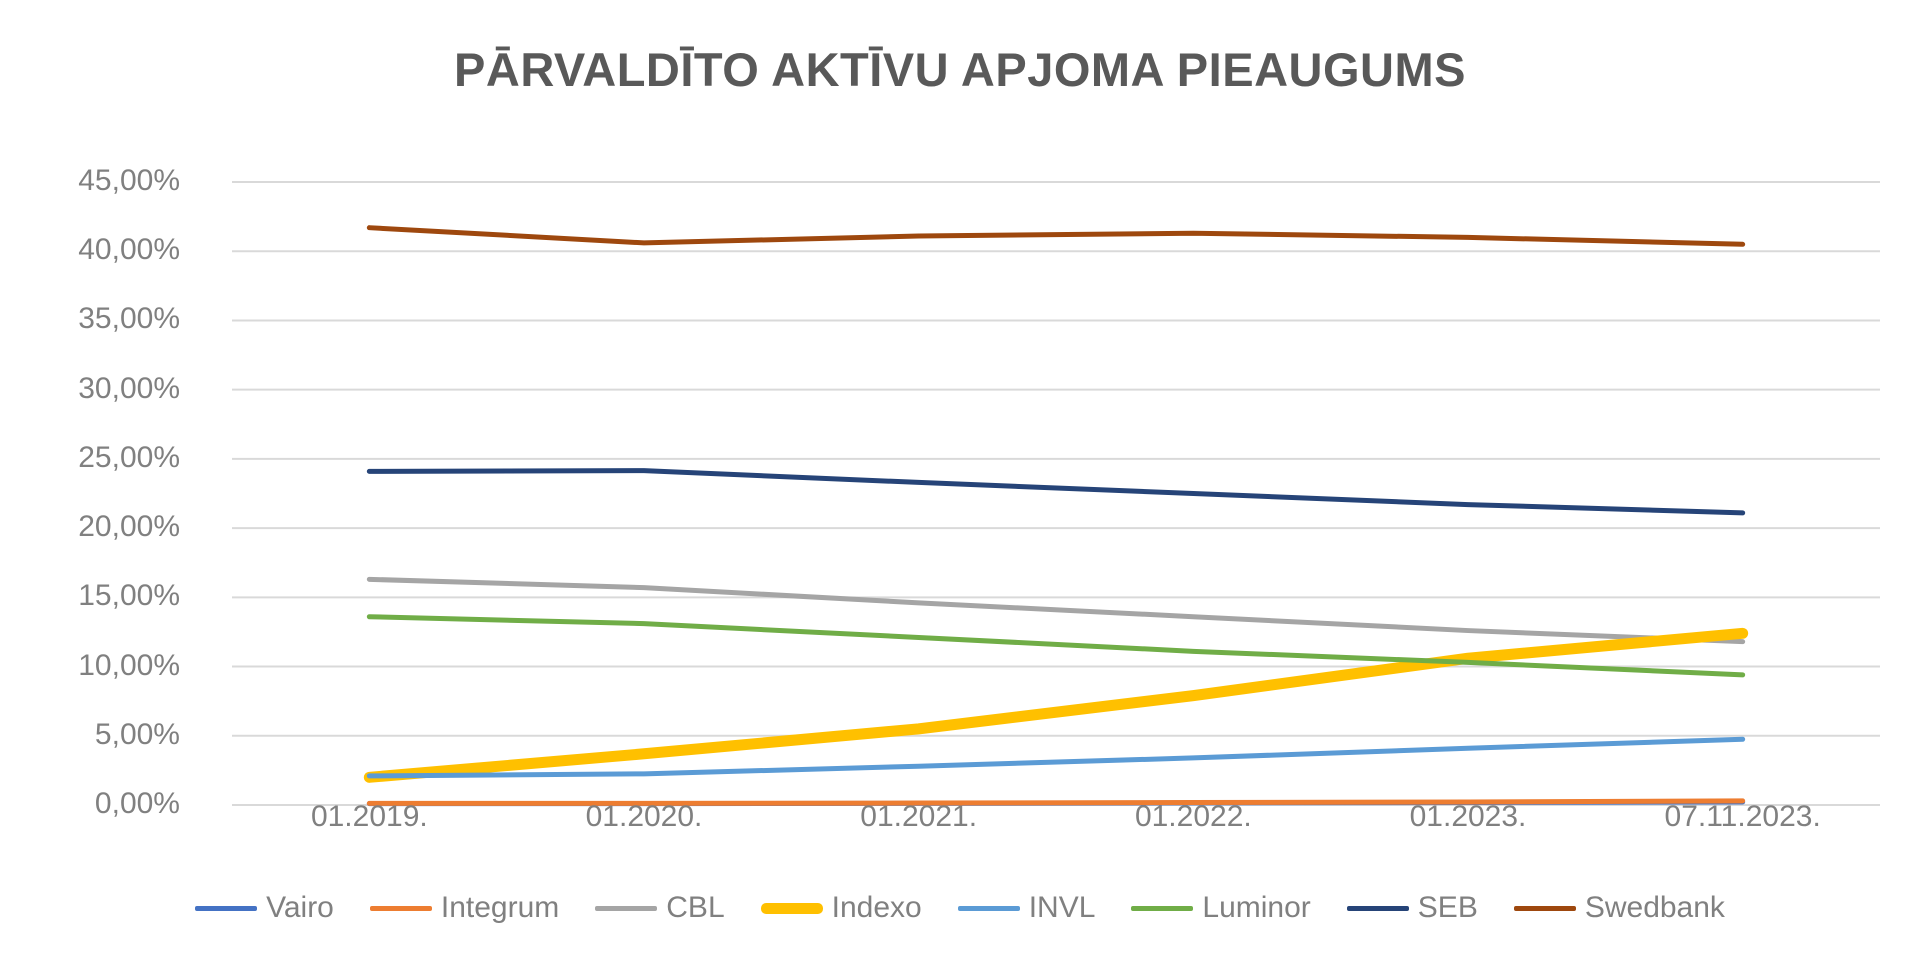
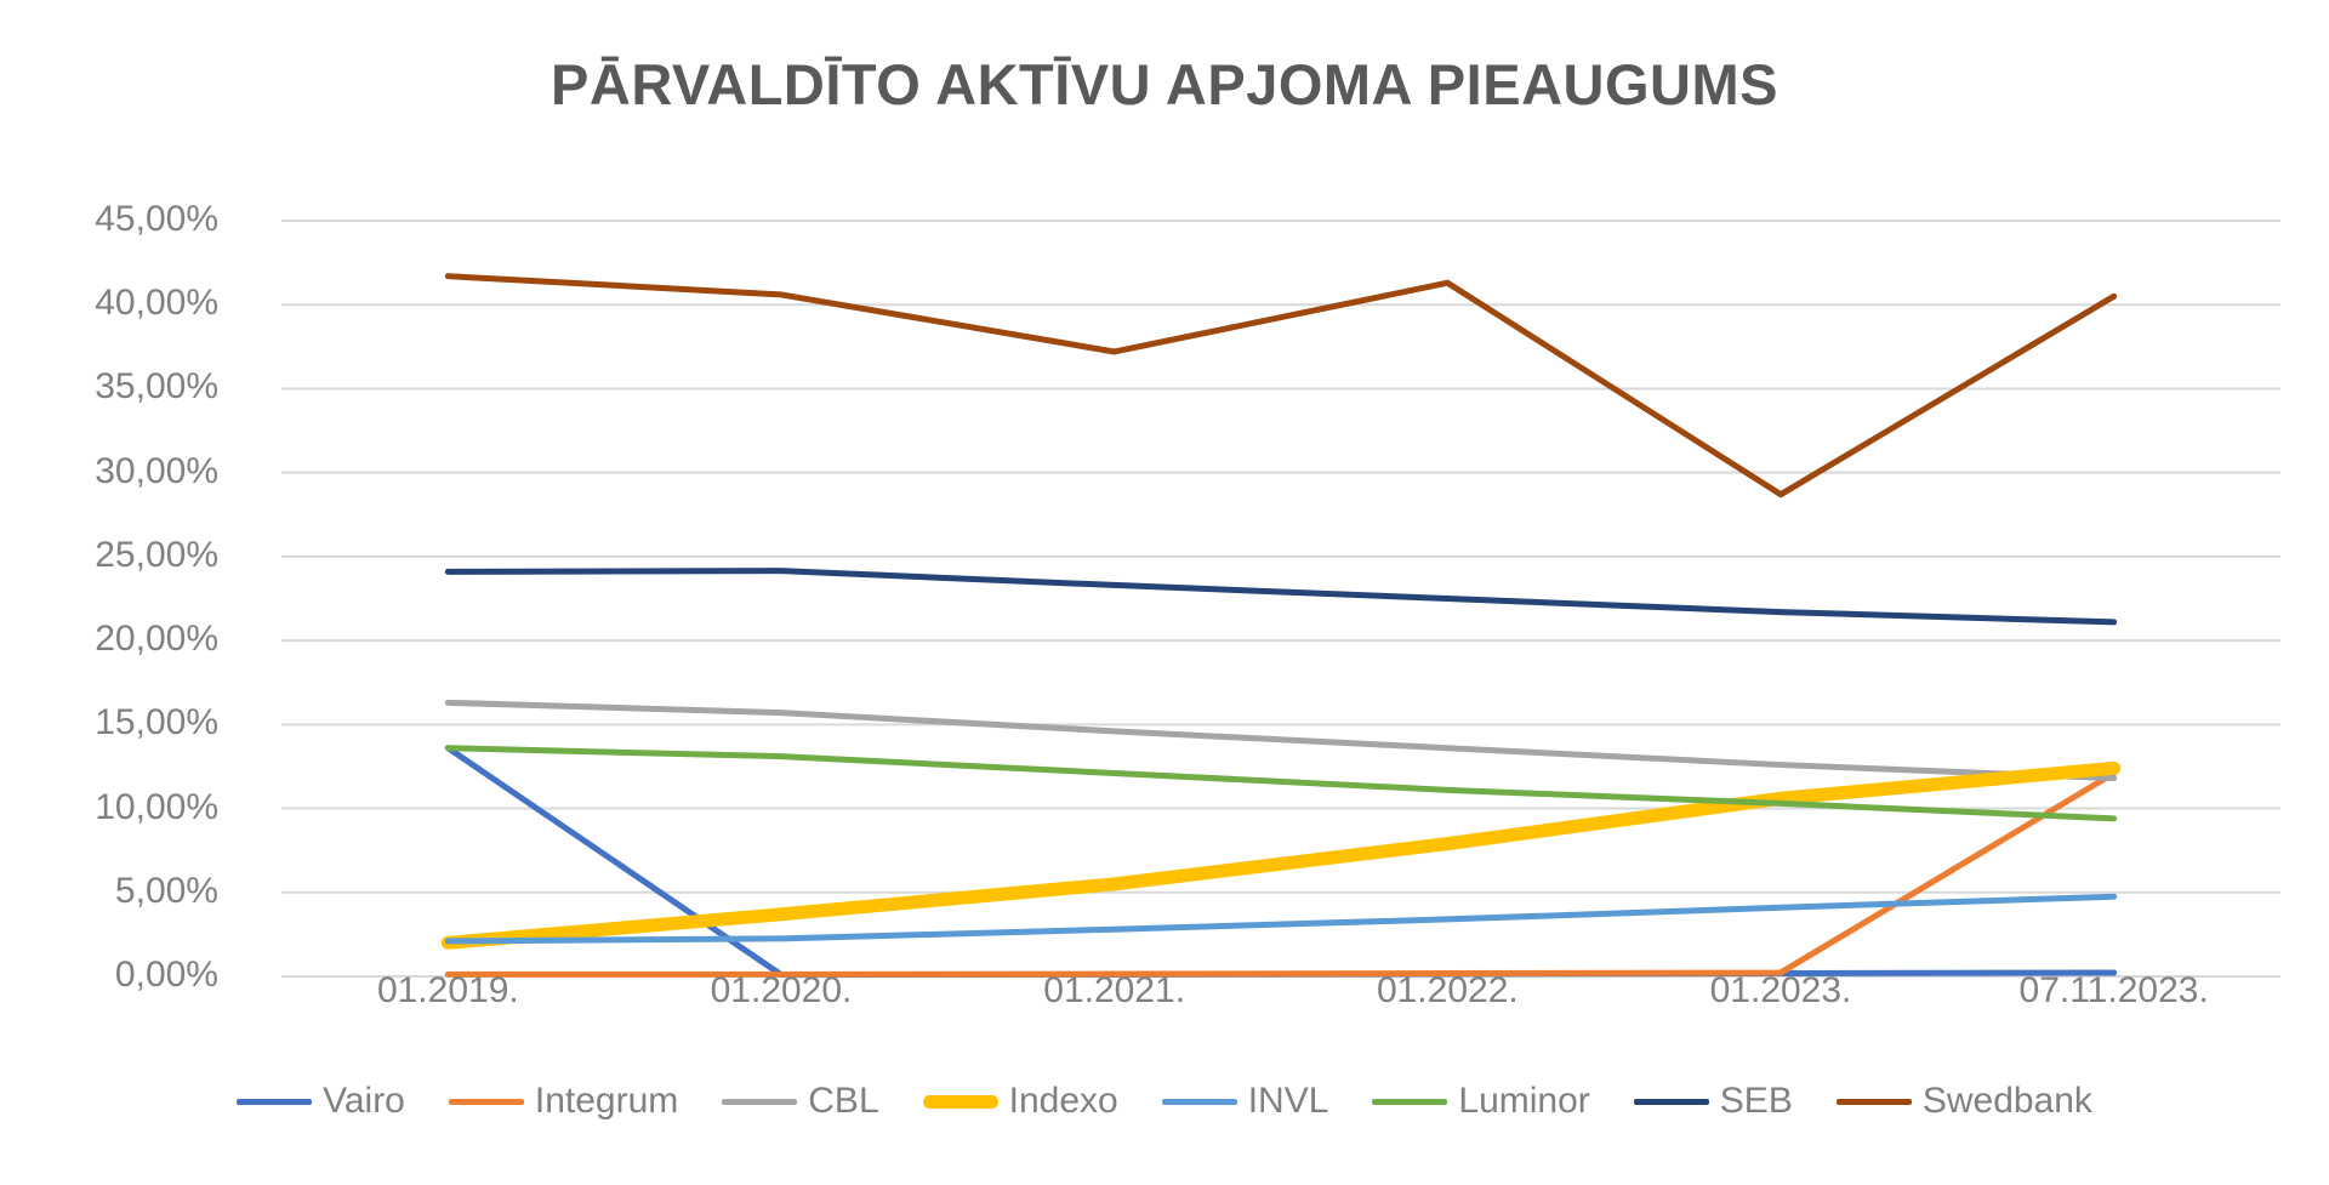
Vairo/01.2019.: 0,1% -> 13,6%
Swedbank/01.2021.: 41,1% -> 37,2%
Swedbank/01.2023.: 41,0% -> 28,7%
Integrum/07.11.2023.: 0,3% -> 12,1%
